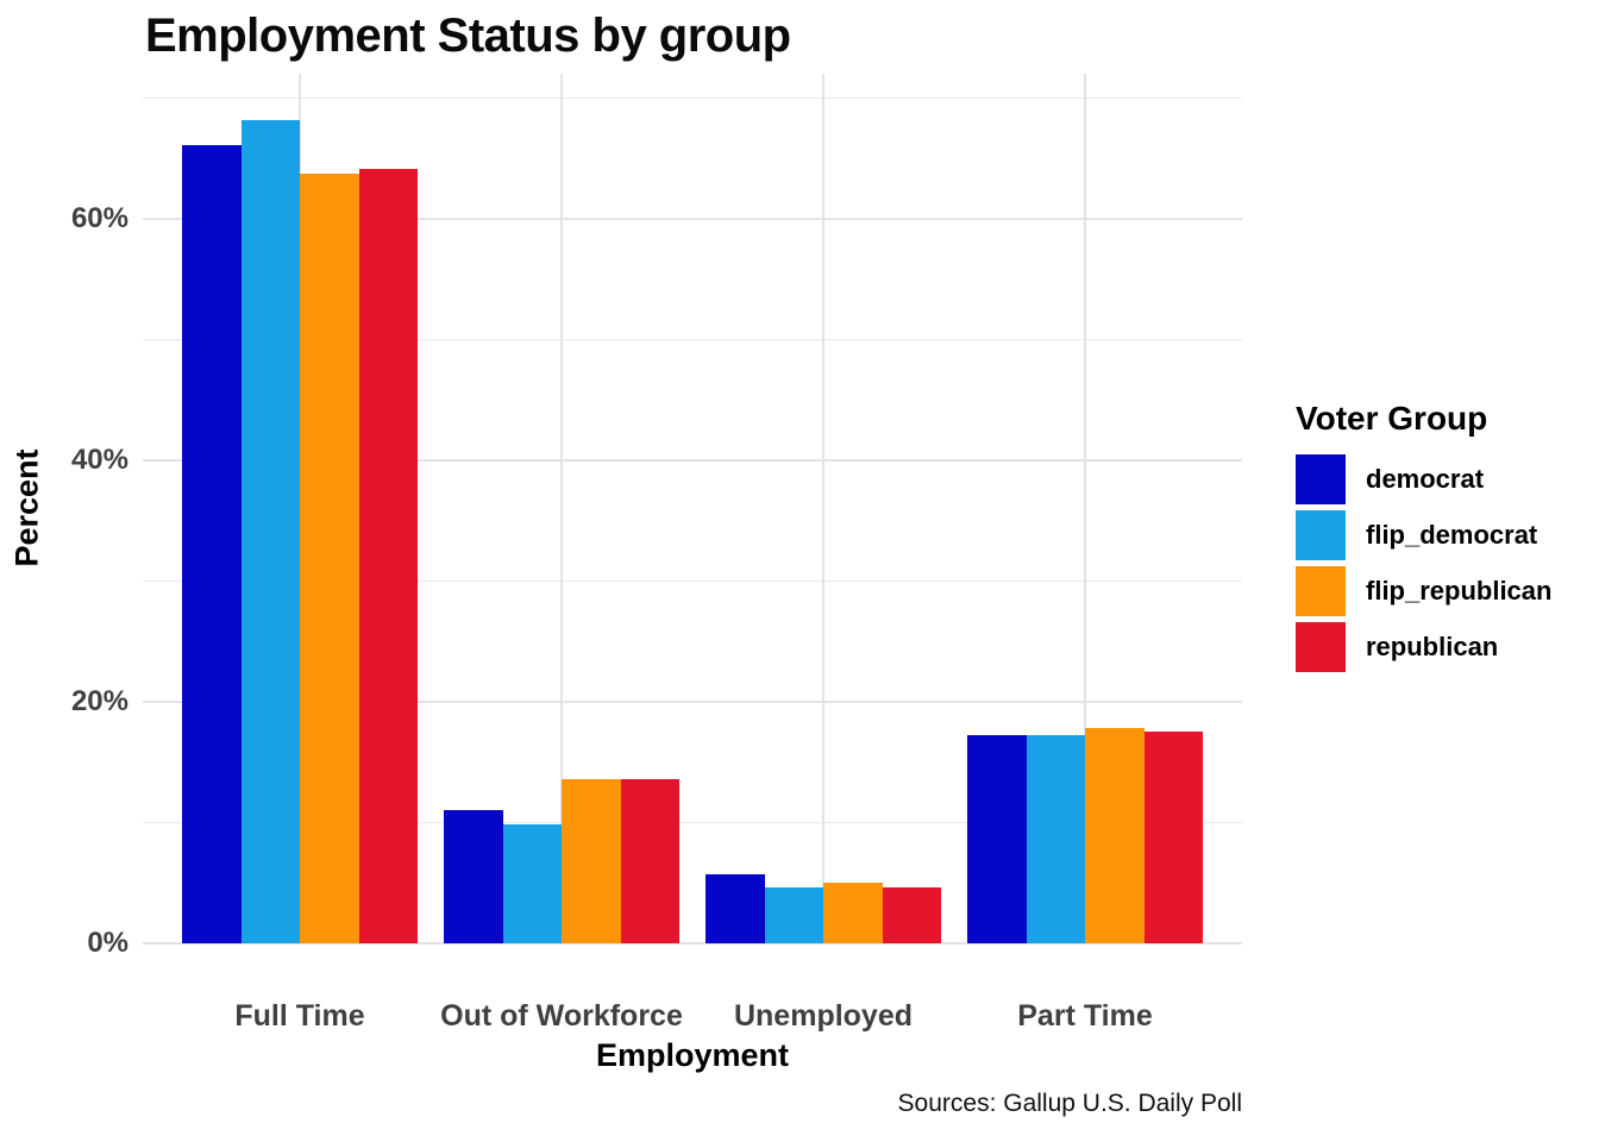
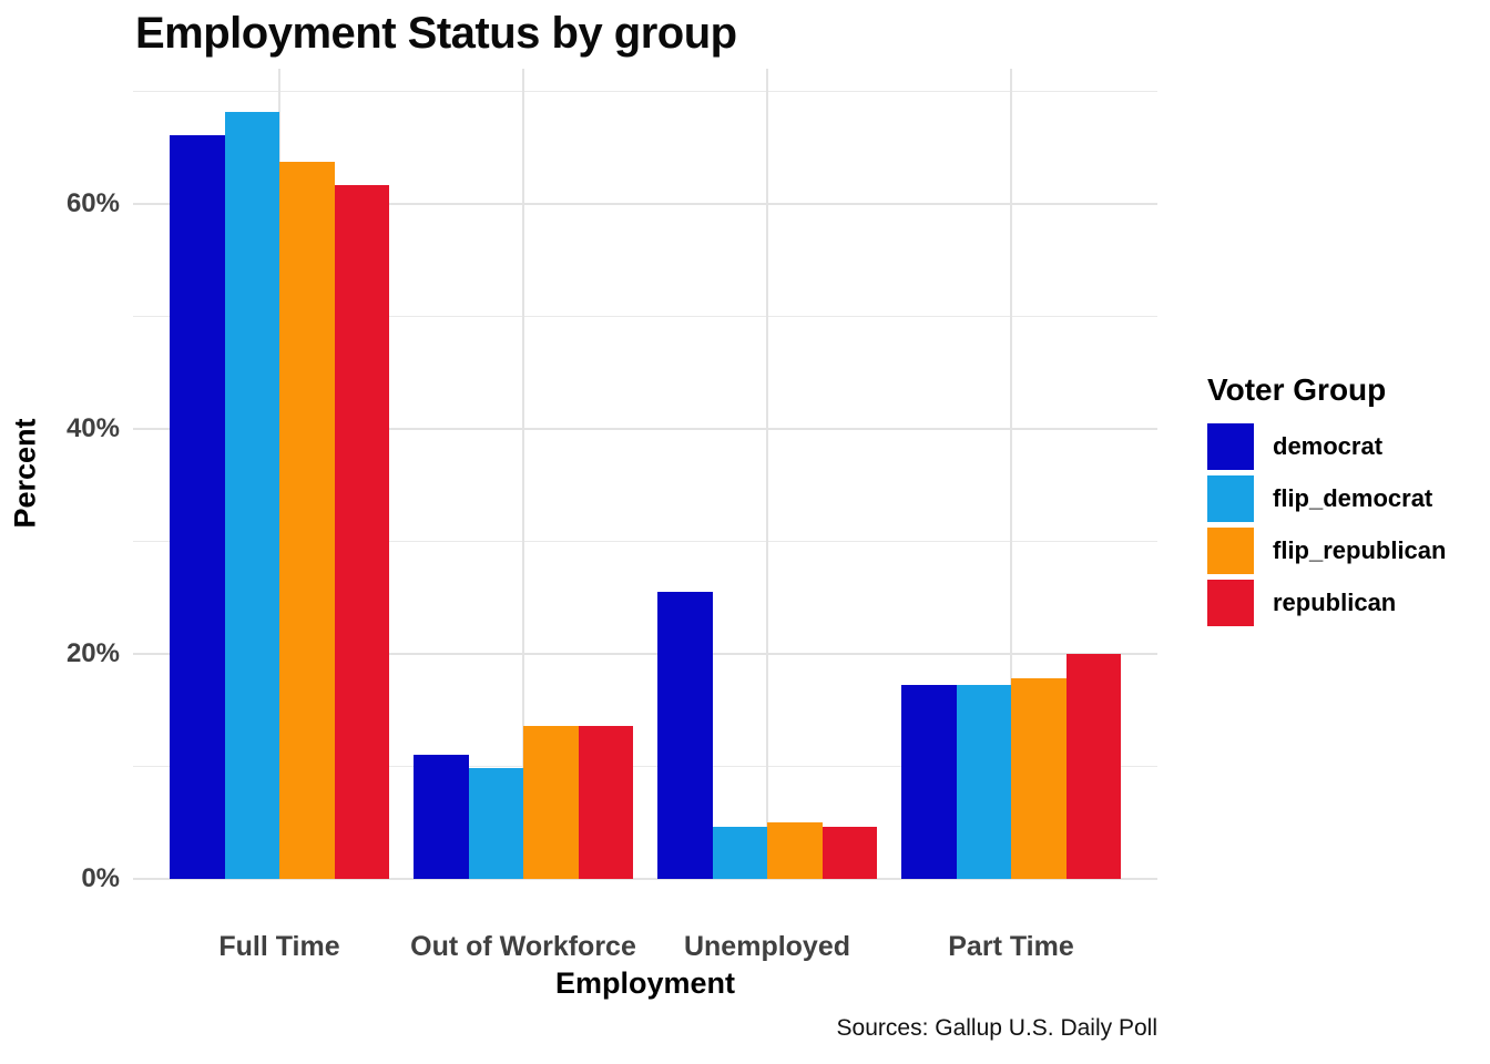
republican/Full Time: 64.1% -> 61.7%
democrat/Unemployed: 5.7% -> 25.5%
republican/Part Time: 17.5% -> 20.0%
